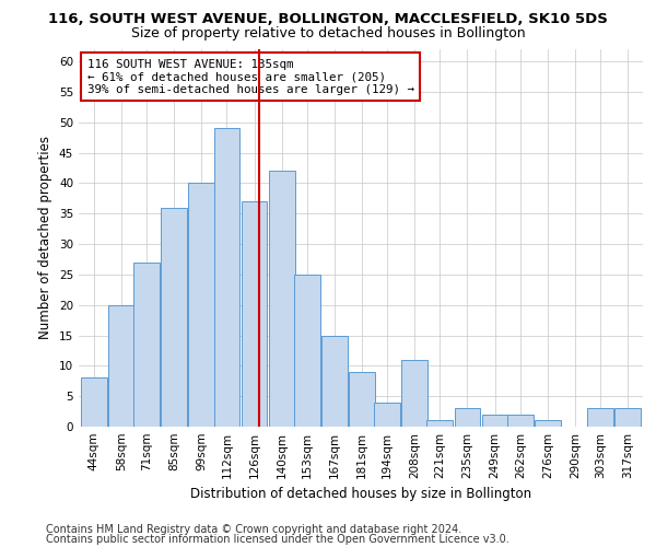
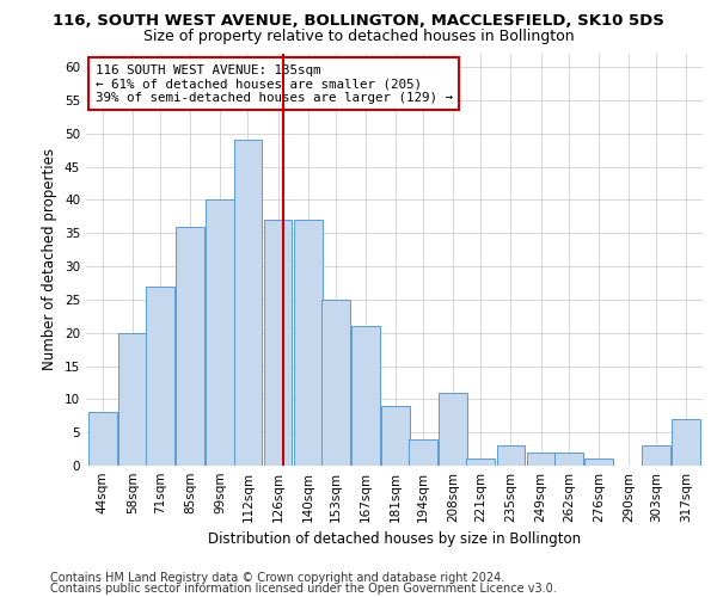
140sqm: 42 -> 37
167sqm: 15 -> 21
317sqm: 3 -> 7
